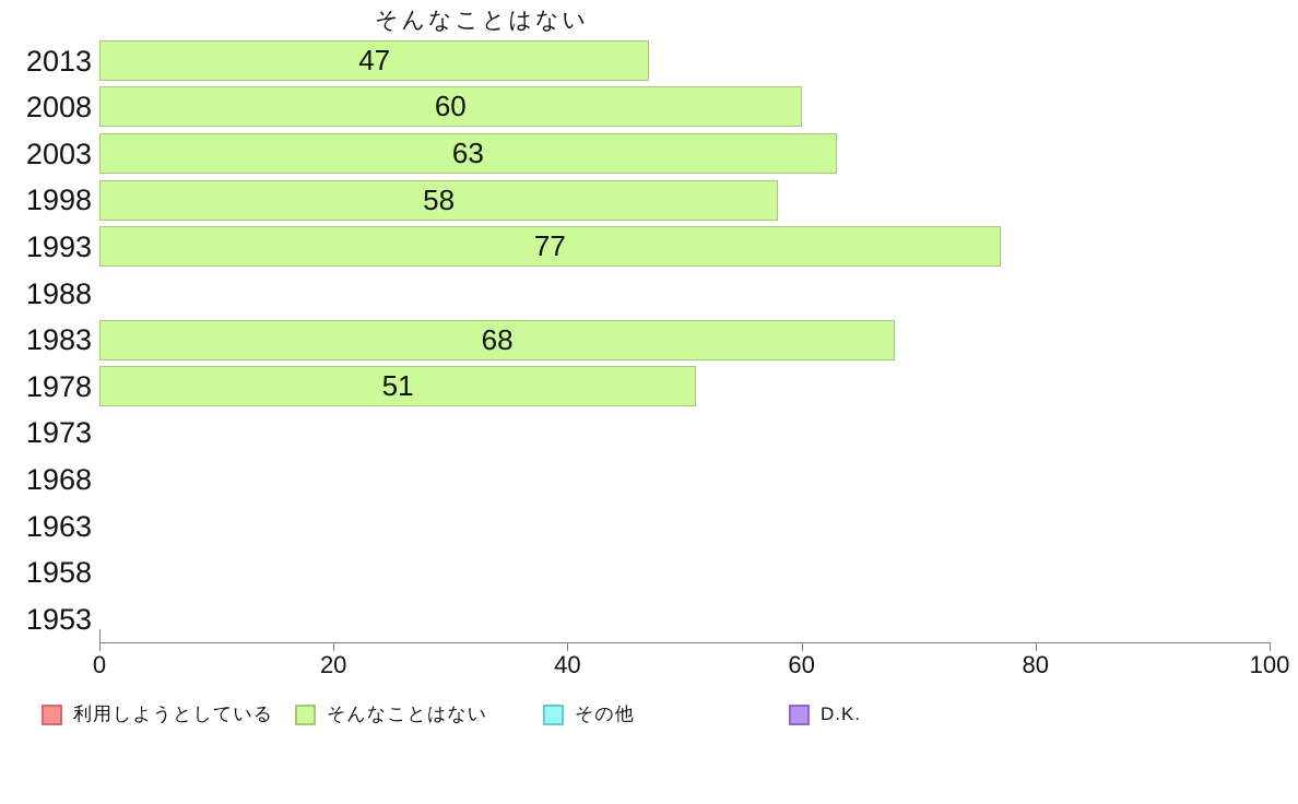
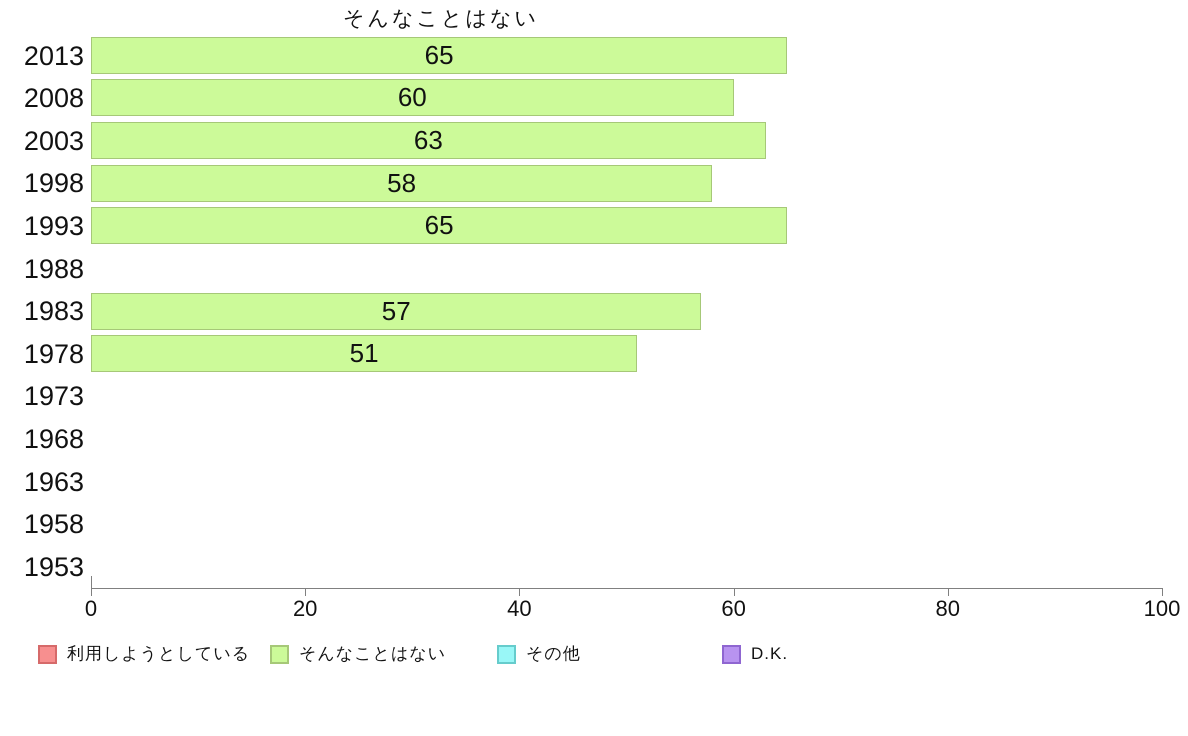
2013: 47 -> 65
1993: 77 -> 65
1983: 68 -> 57
